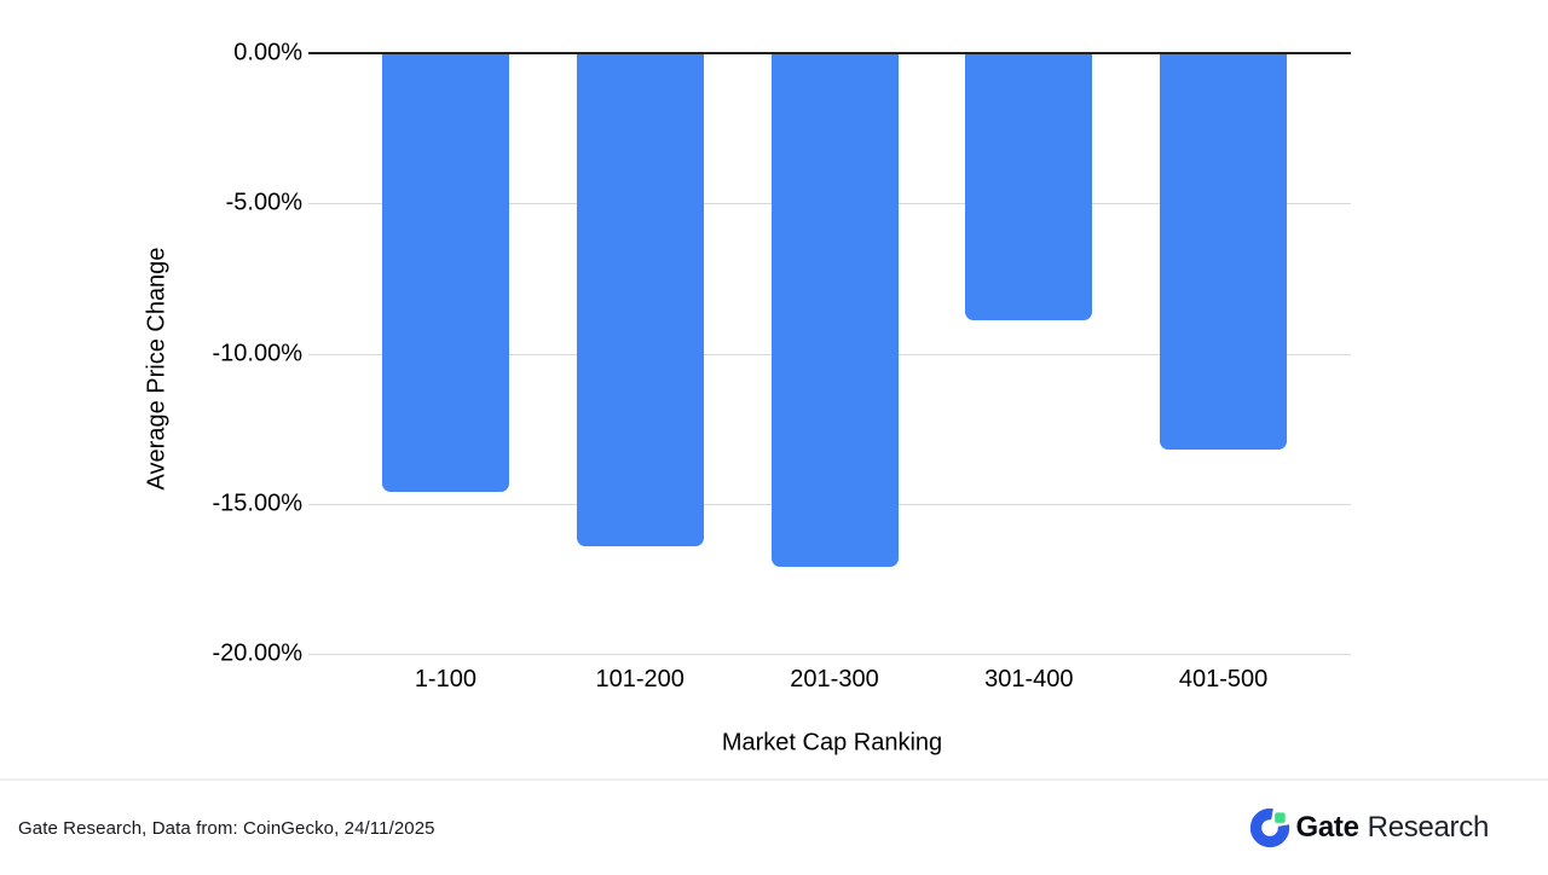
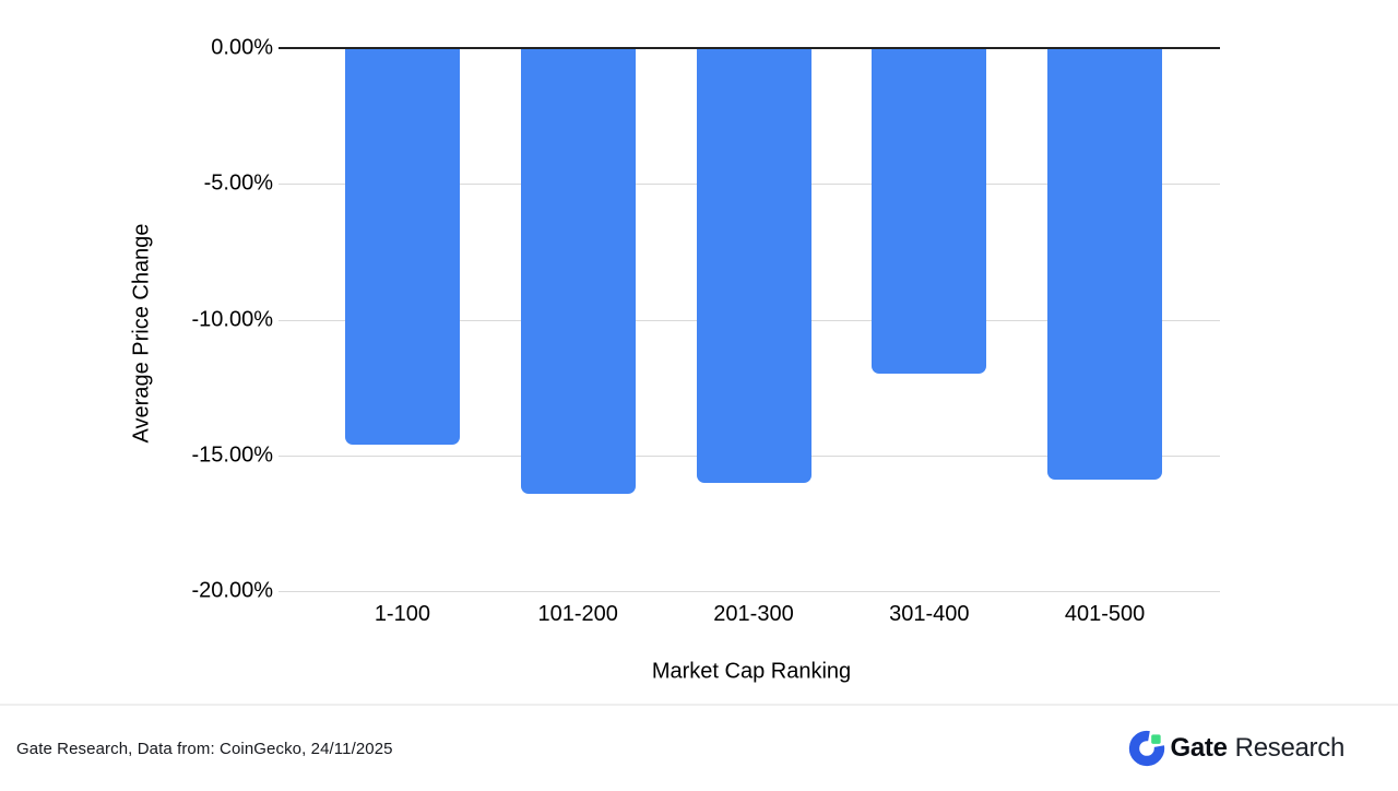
201-300: -17.1% -> -16.0%
301-400: -8.9% -> -12.0%
401-500: -13.2% -> -15.9%
